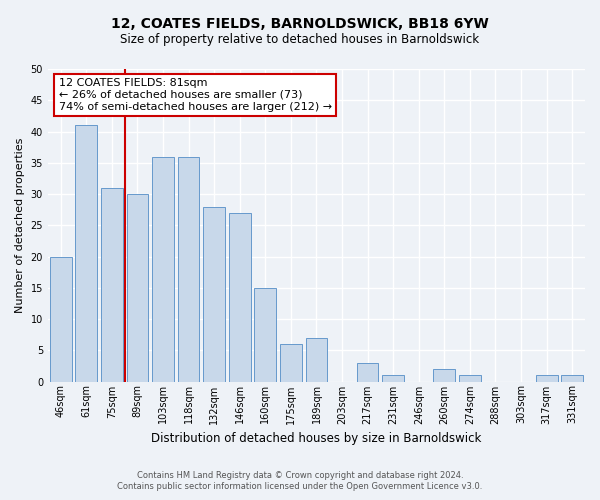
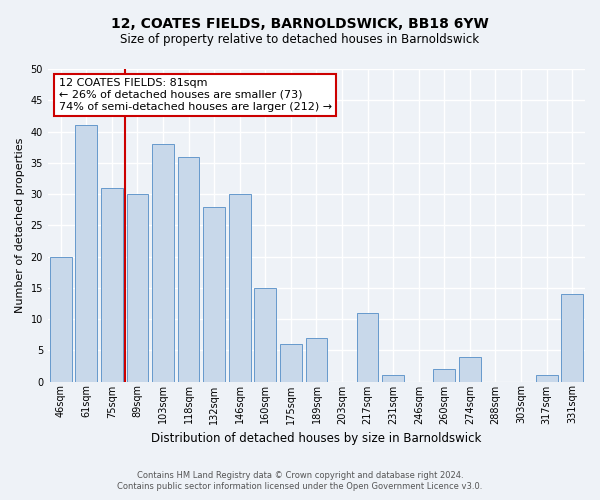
103sqm: 36 -> 38
146sqm: 27 -> 30
217sqm: 3 -> 11
274sqm: 1 -> 4
331sqm: 1 -> 14
